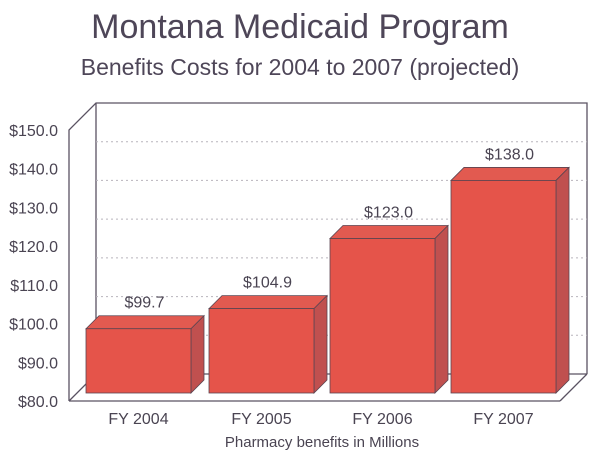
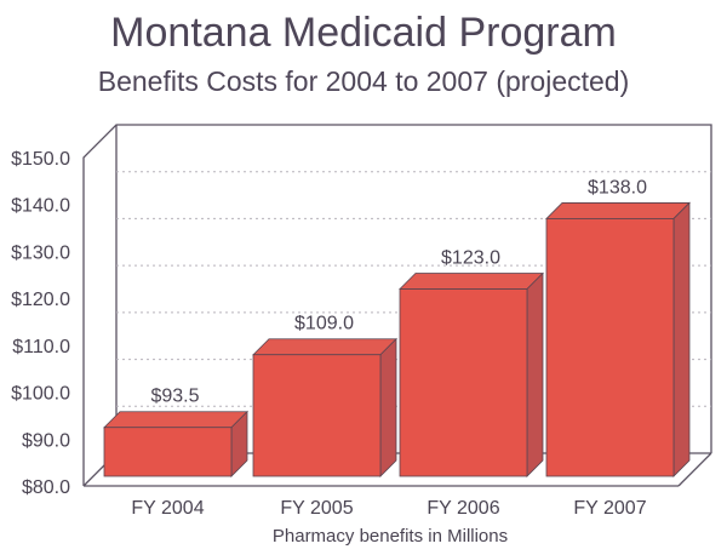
FY 2004: $99.7 -> $93.5
FY 2005: $104.9 -> $109.0
